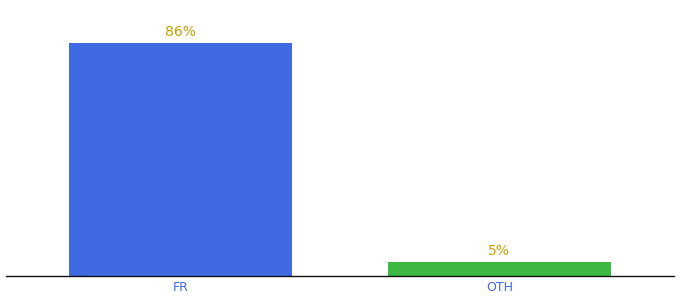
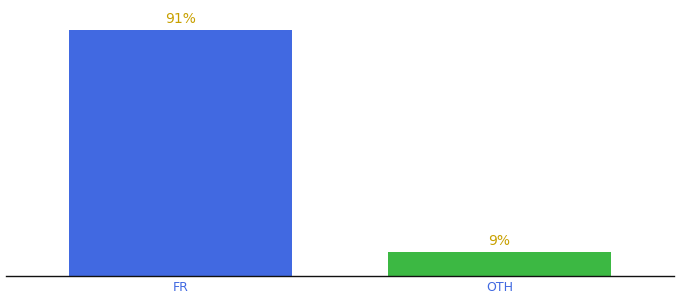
FR: 86% -> 91%
OTH: 5% -> 9%
